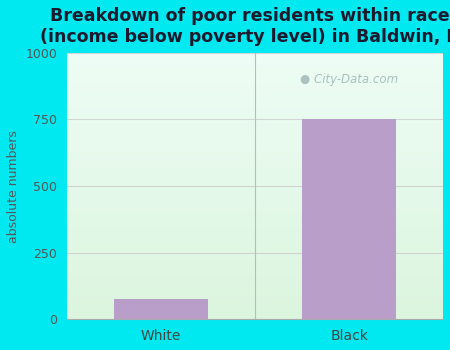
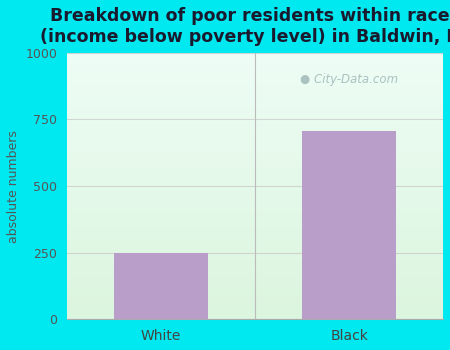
White: 75 -> 250
Black: 750 -> 705
